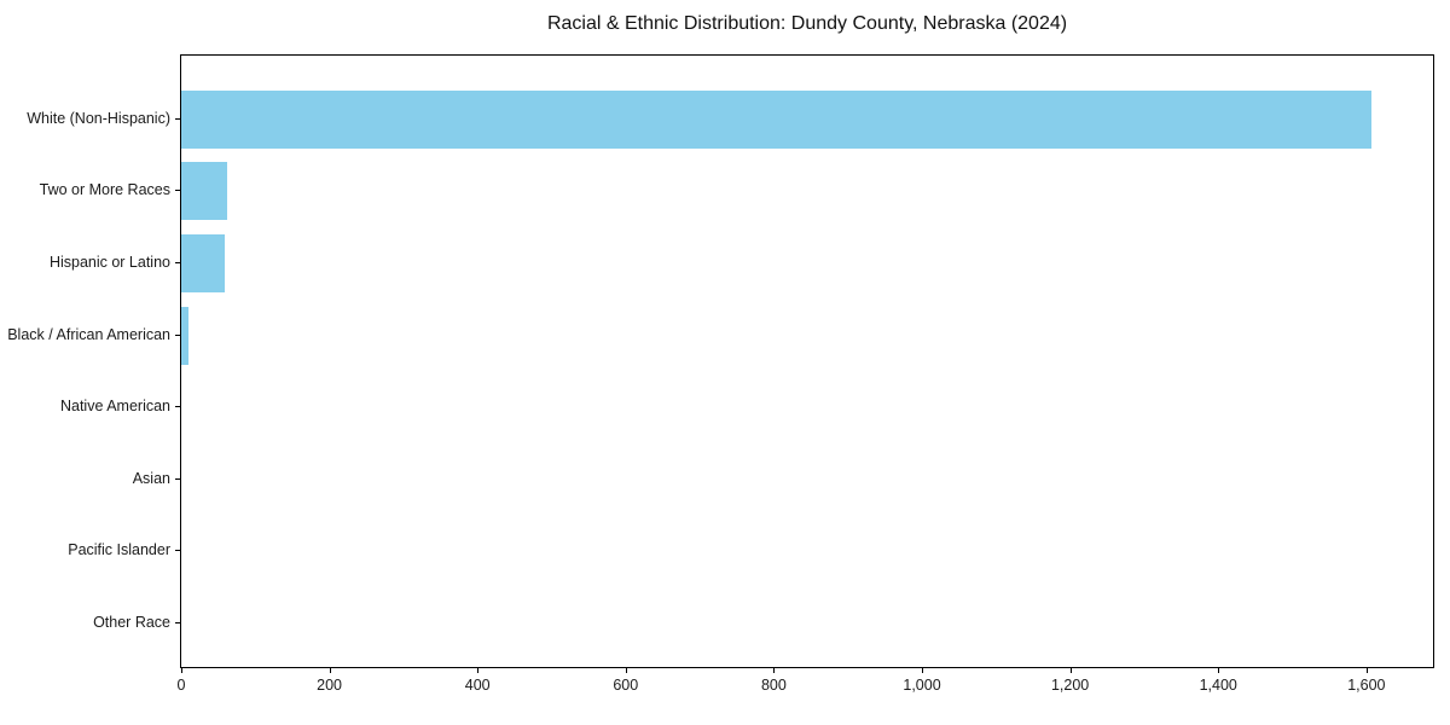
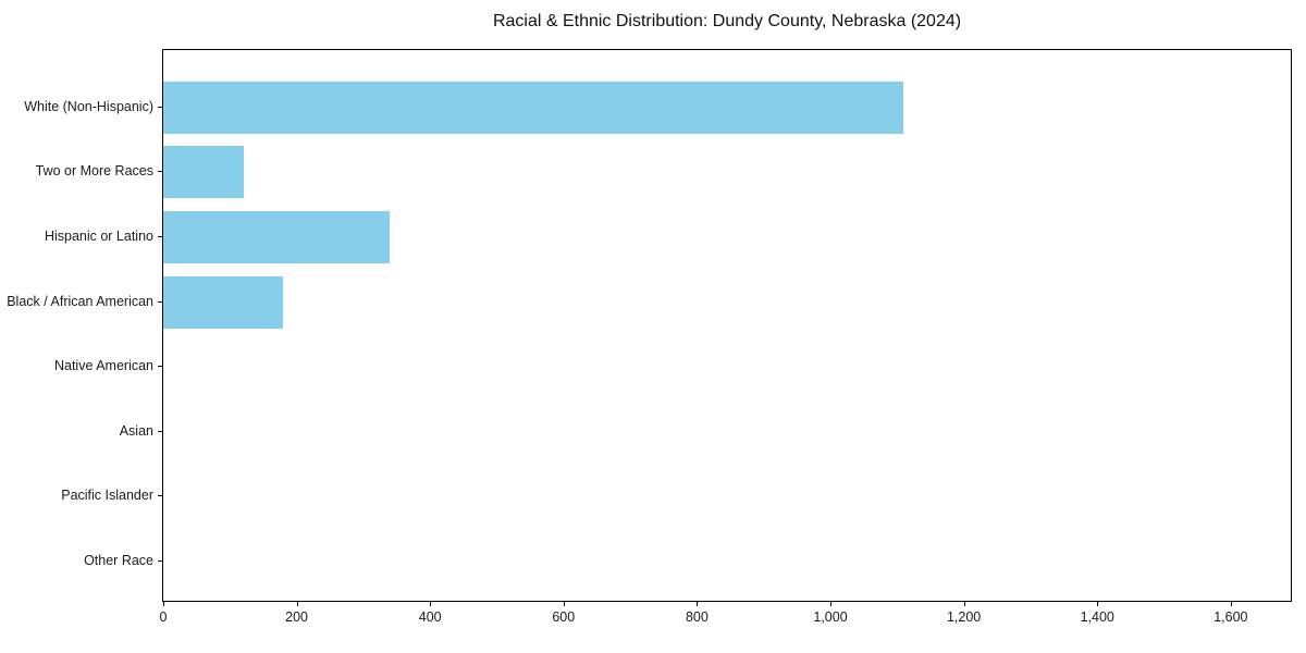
White (Non-Hispanic): 1610 -> 1110
Two or More Races: 60 -> 120
Hispanic or Latino: 60 -> 340
Black / African American: 10 -> 180
